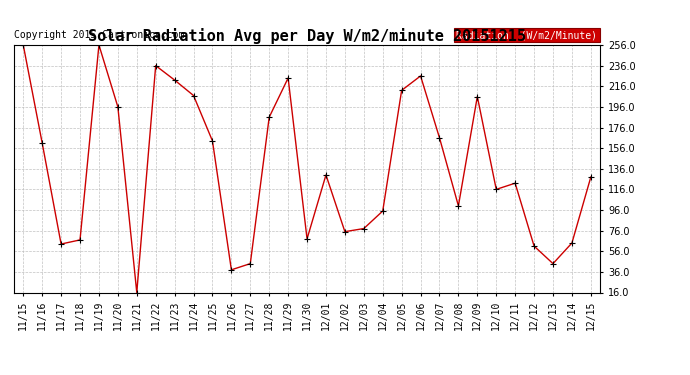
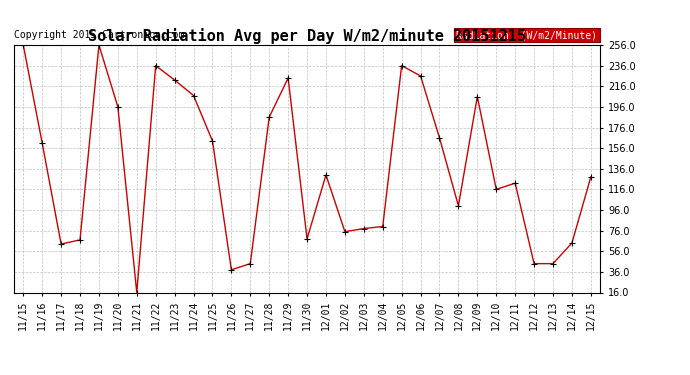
12/04: 95 -> 80
12/05: 212 -> 236
12/12: 61 -> 44
